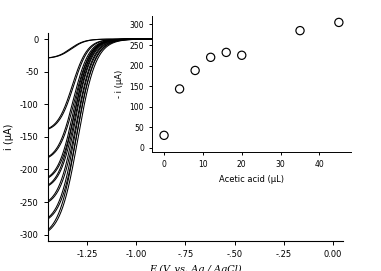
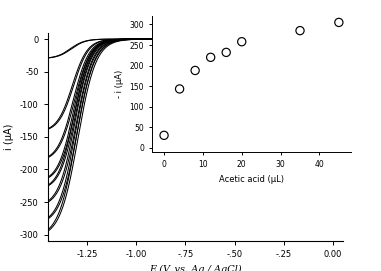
20: 225 -> 258
